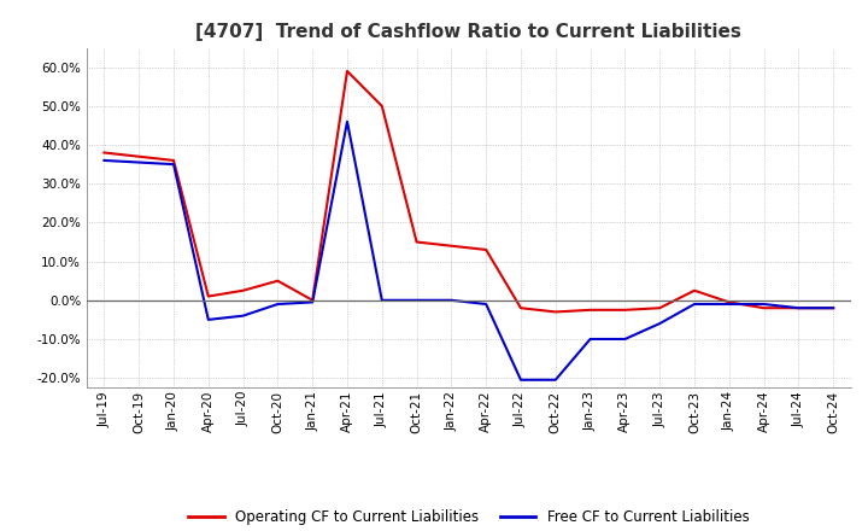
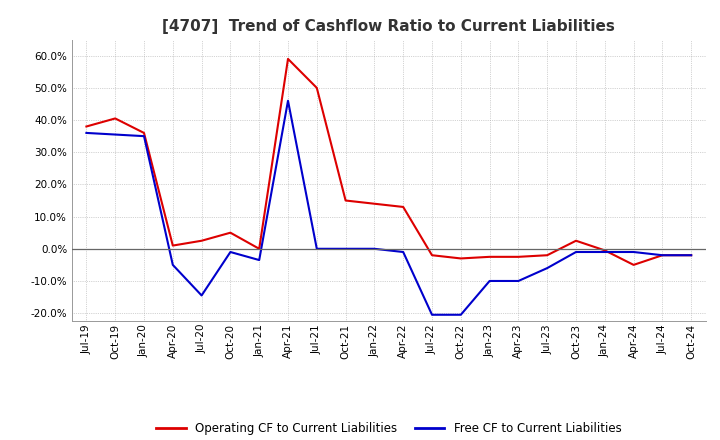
Operating CF to Current Liabilities/Oct-19: 37.0% -> 40.5%
Free CF to Current Liabilities/Jul-20: -4.0% -> -14.5%
Free CF to Current Liabilities/Jan-21: -0.5% -> -3.5%
Operating CF to Current Liabilities/Apr-24: -2.0% -> -5.0%
